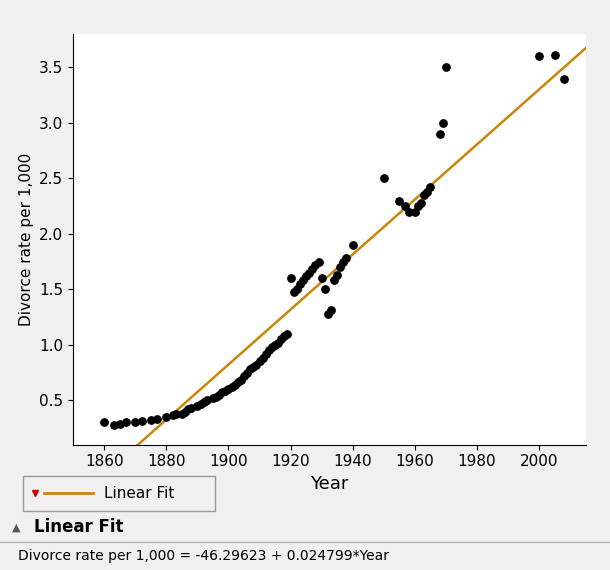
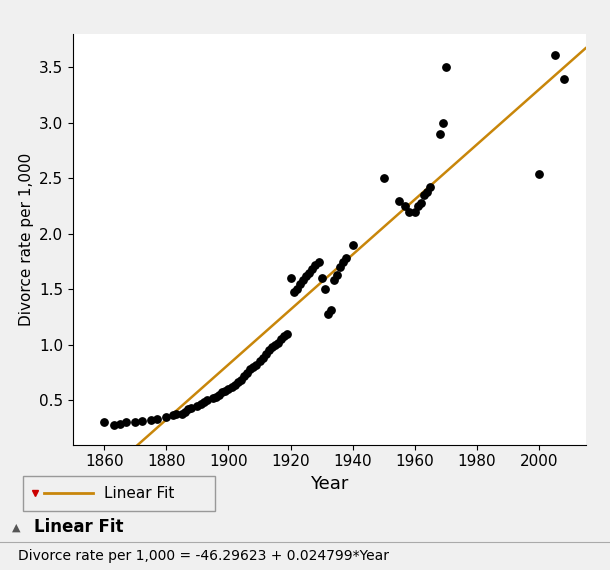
2000: 3.60 -> 2.54
